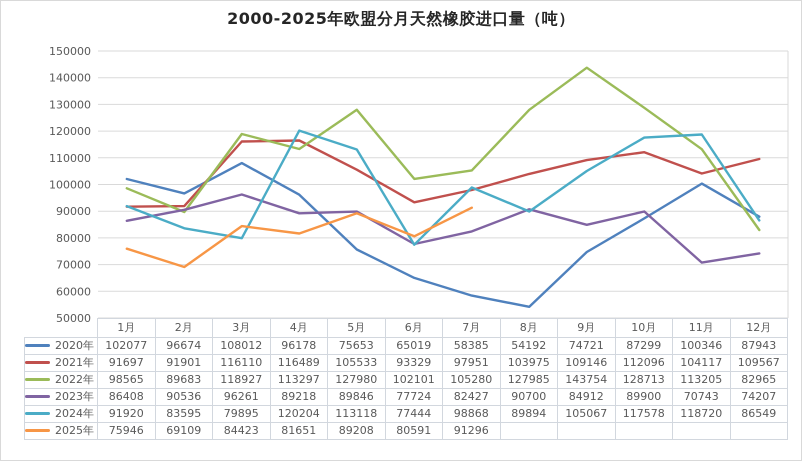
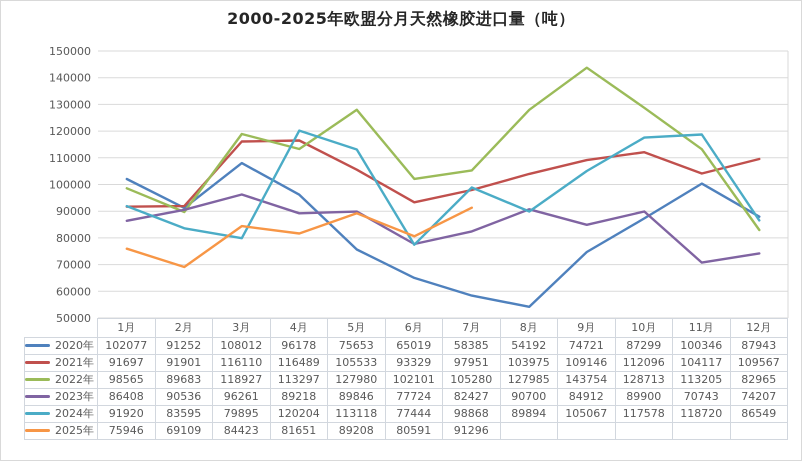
2020年/2月: 96674 -> 91252
